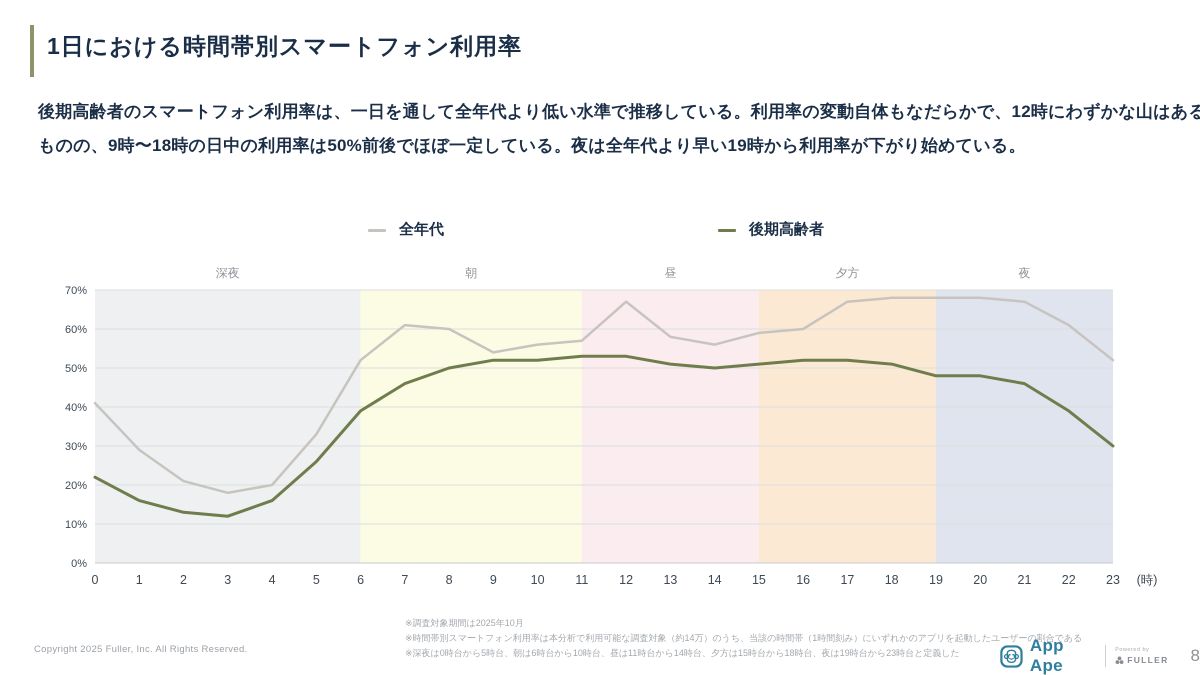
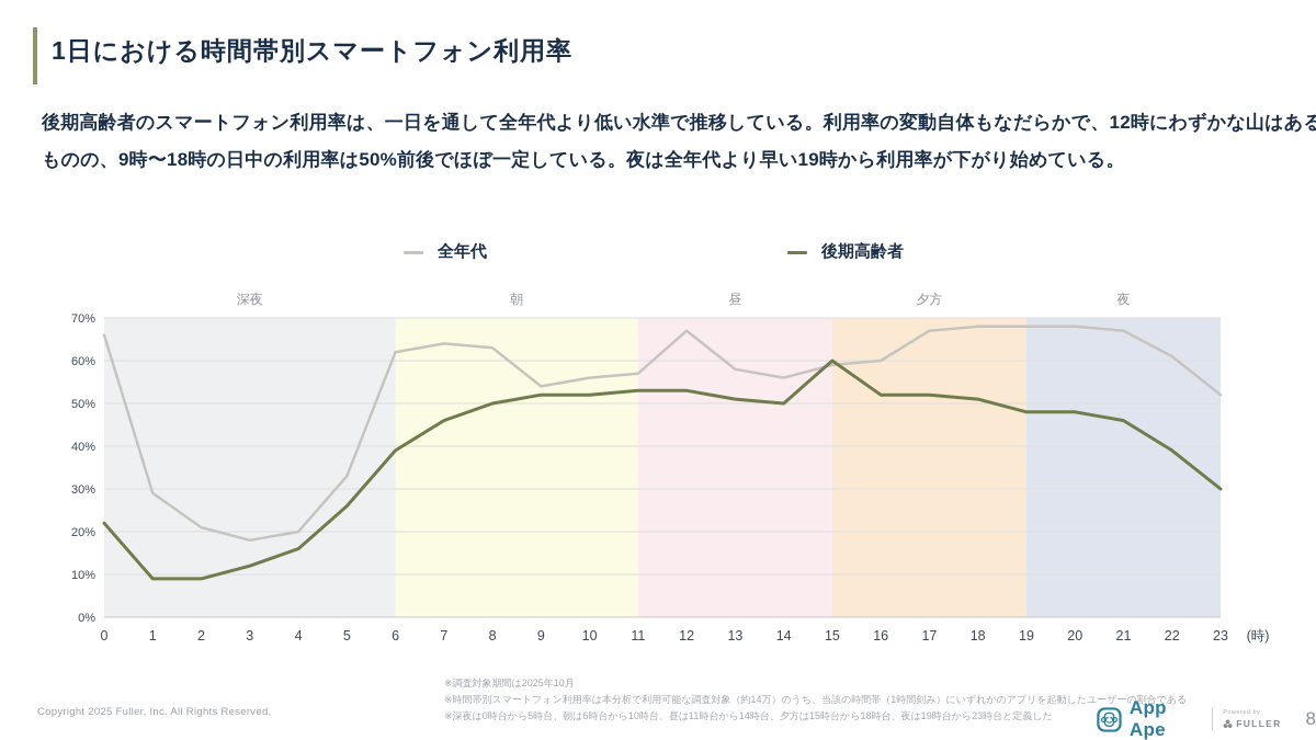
全年代/0: 41% -> 66%
後期高齢者/1: 16% -> 9%
後期高齢者/2: 13% -> 9%
全年代/6: 52% -> 62%
全年代/7: 61% -> 64%
全年代/8: 60% -> 63%
後期高齢者/15: 51% -> 60%
